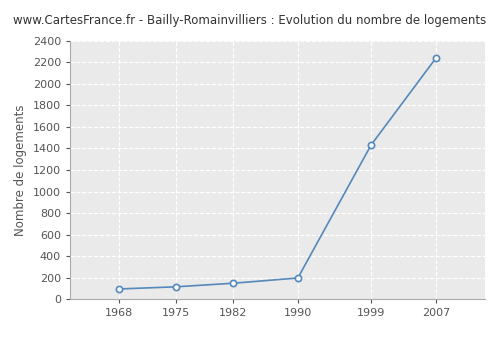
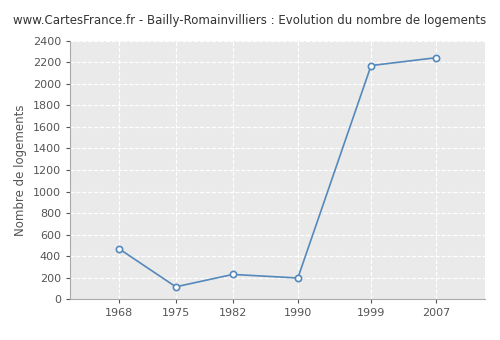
1968: 100 -> 470
1982: 150 -> 230
1999: 1430 -> 2170
